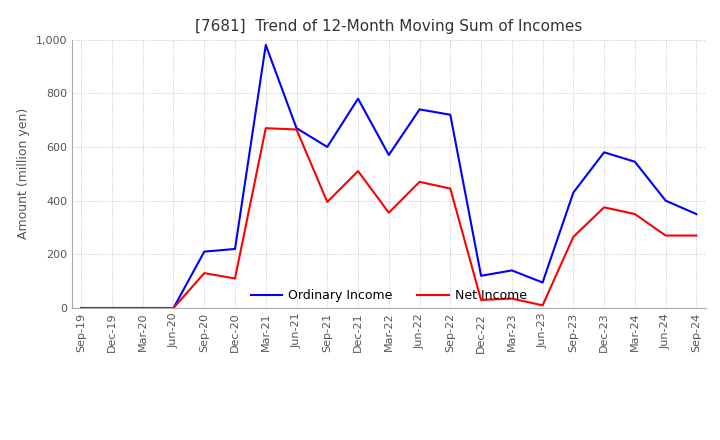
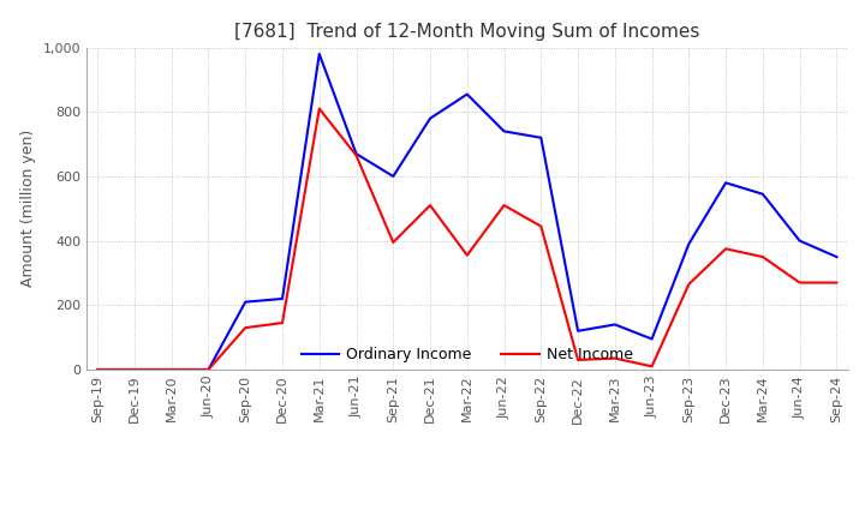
Net Income/Dec-20: 110 -> 145
Net Income/Mar-21: 670 -> 810
Ordinary Income/Mar-22: 570 -> 855
Net Income/Jun-22: 470 -> 510
Ordinary Income/Sep-23: 430 -> 390
